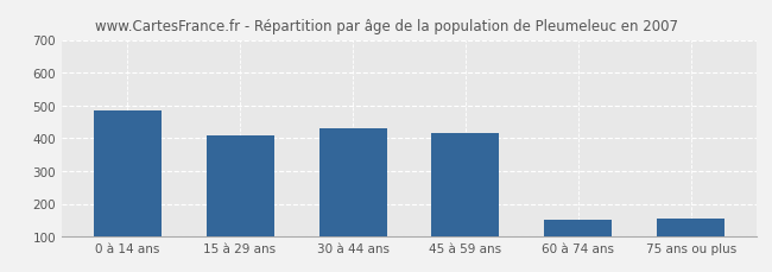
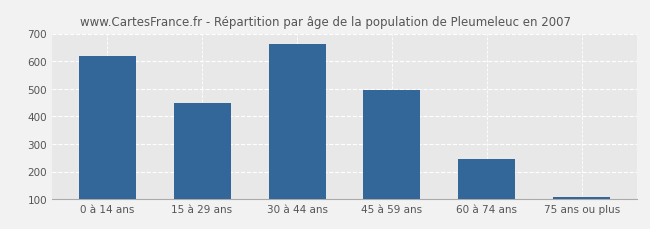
0 à 14 ans: 485 -> 618
15 à 29 ans: 410 -> 450
30 à 44 ans: 430 -> 663
45 à 59 ans: 415 -> 496
60 à 74 ans: 150 -> 246
75 ans ou plus: 155 -> 106
